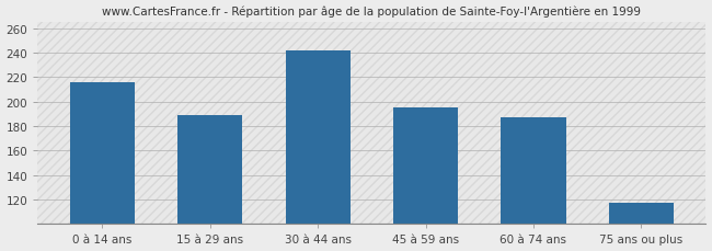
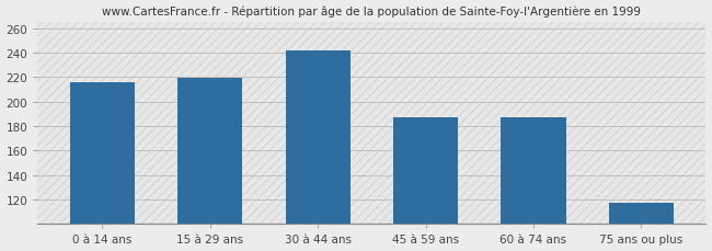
15 à 29 ans: 189 -> 219
45 à 59 ans: 195 -> 187
